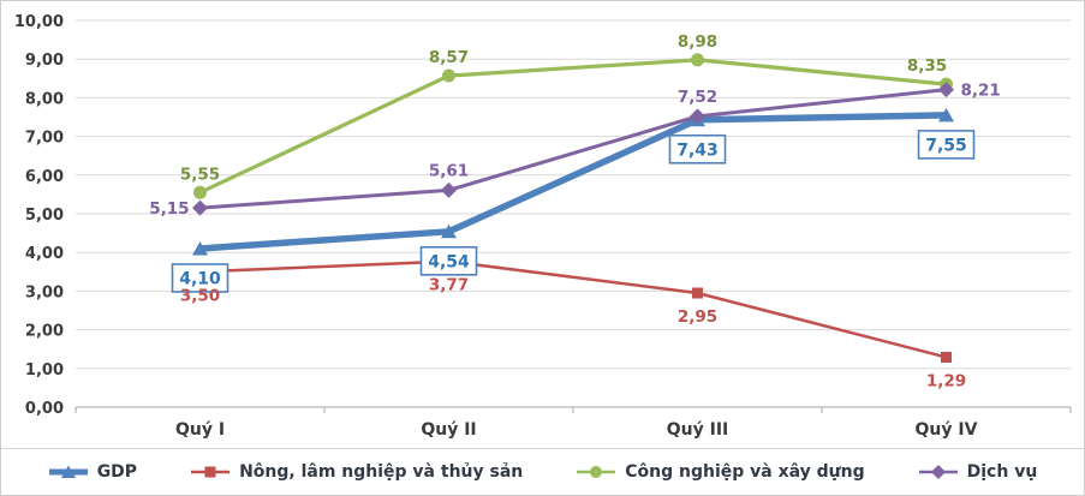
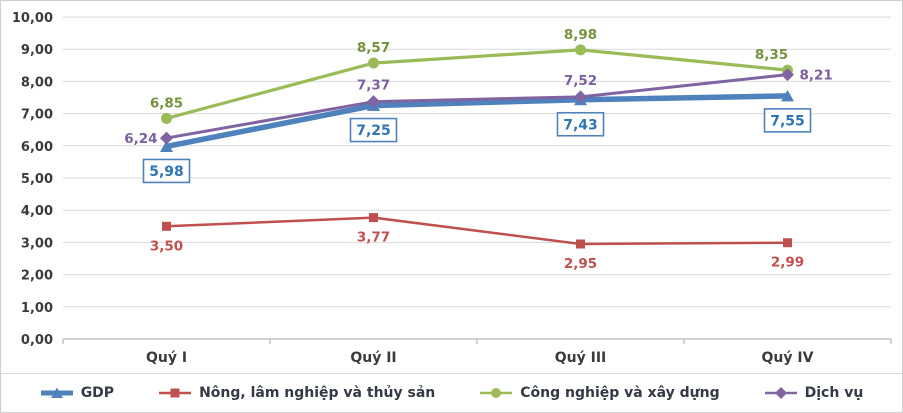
GDP/Quý I: 4,10 -> 5,98
Công nghiệp và xây dựng/Quý I: 5,55 -> 6,85
Dịch vụ/Quý I: 5,15 -> 6,24
GDP/Quý II: 4,54 -> 7,25
Dịch vụ/Quý II: 5,61 -> 7,37
Nông, lâm nghiệp và thủy sản/Quý IV: 1,29 -> 2,99
